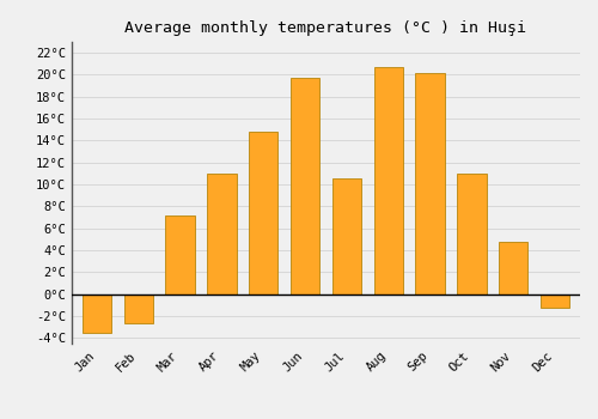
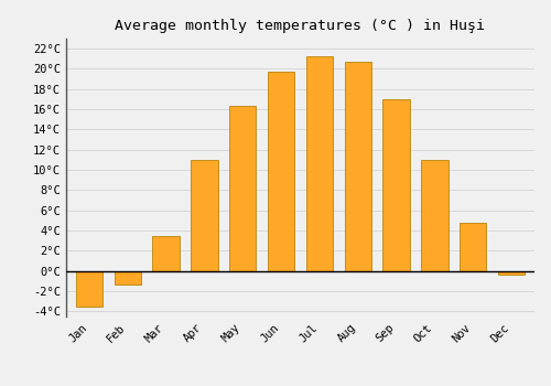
Feb: -2.6°C -> -1.3°C
Mar: 7.2°C -> 3.5°C
May: 14.8°C -> 16.3°C
Jul: 10.6°C -> 21.3°C
Sep: 20.2°C -> 17.0°C
Dec: -1.2°C -> -0.3°C
